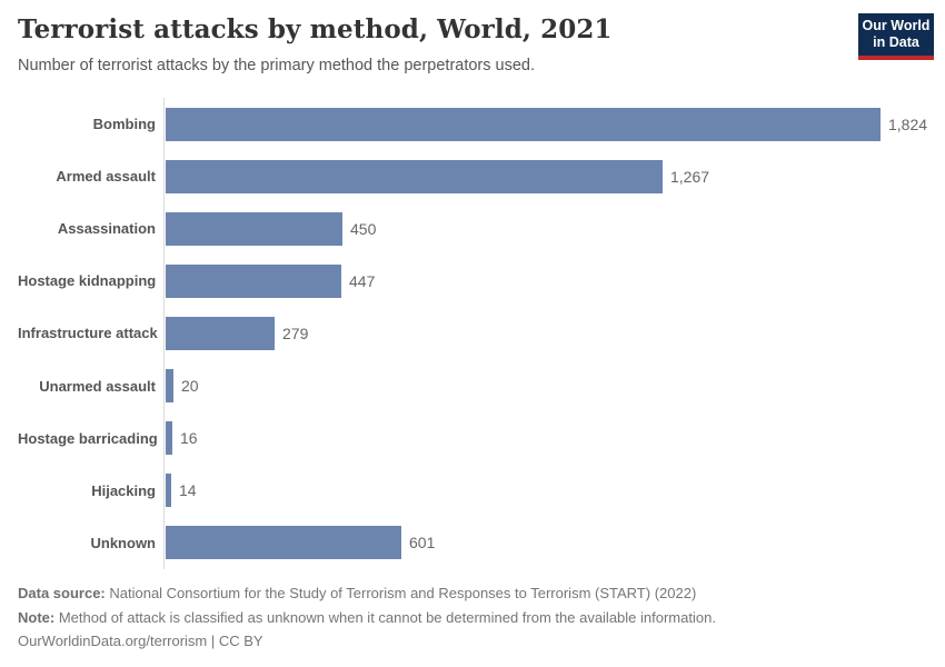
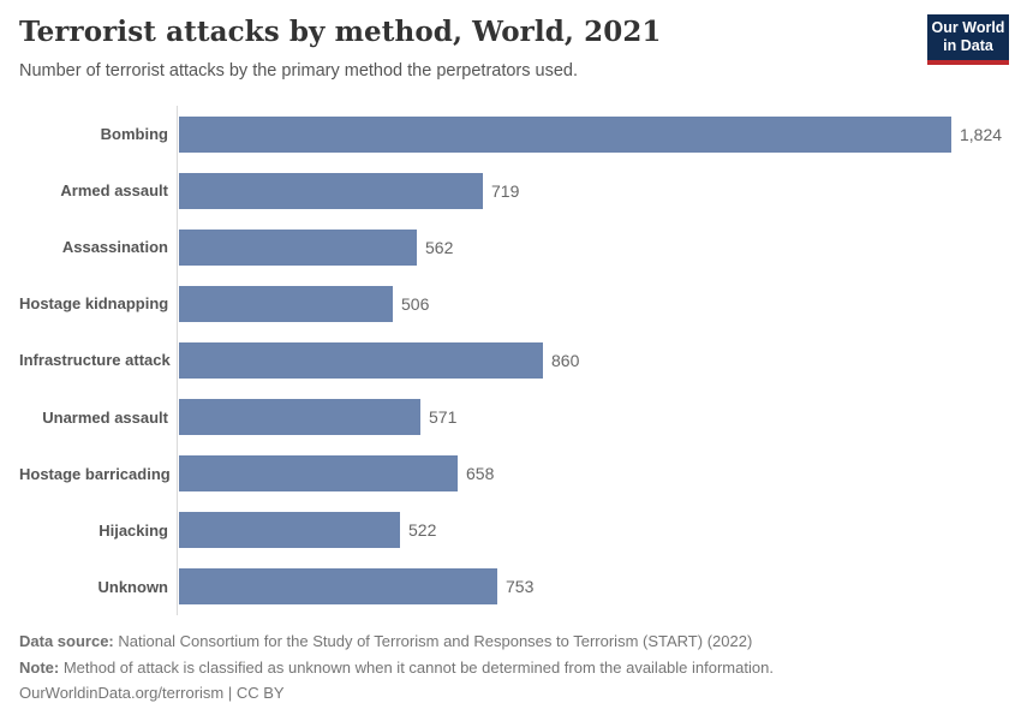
Armed assault: 1,267 -> 719
Assassination: 450 -> 562
Hostage kidnapping: 447 -> 506
Infrastructure attack: 279 -> 860
Unarmed assault: 20 -> 571
Hostage barricading: 16 -> 658
Hijacking: 14 -> 522
Unknown: 601 -> 753
